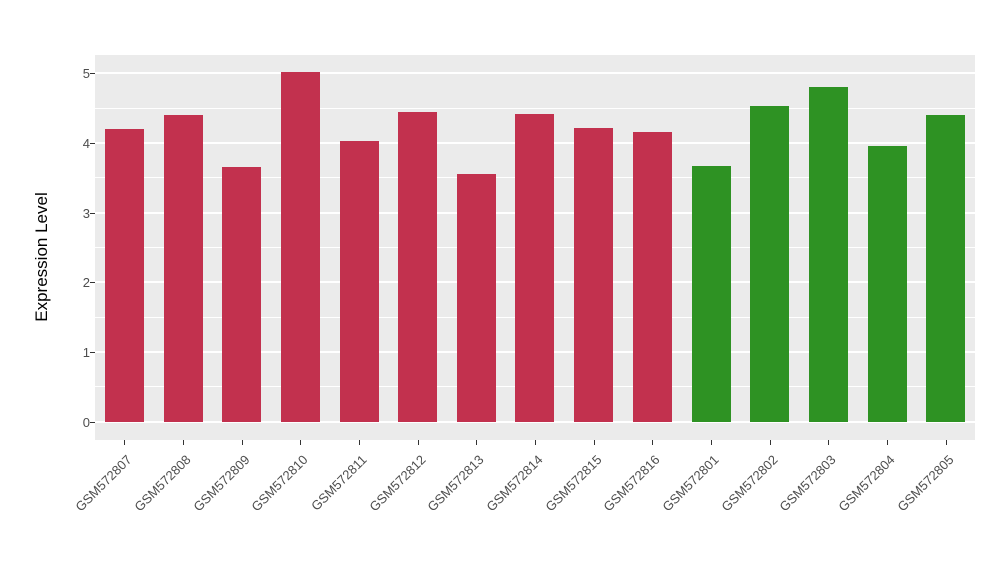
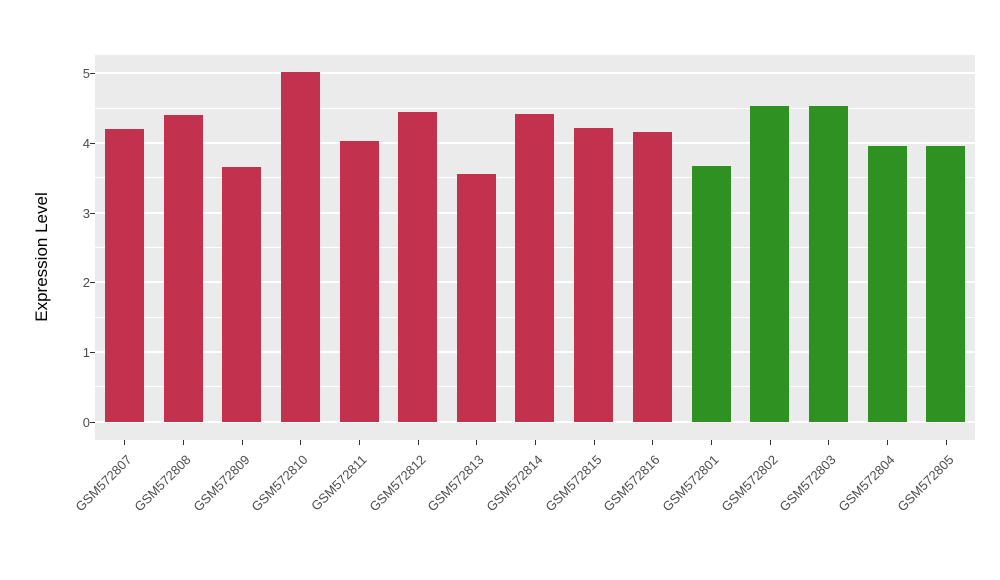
GSM572803: 4.8 -> 4.5
GSM572805: 4.4 -> 4.0
